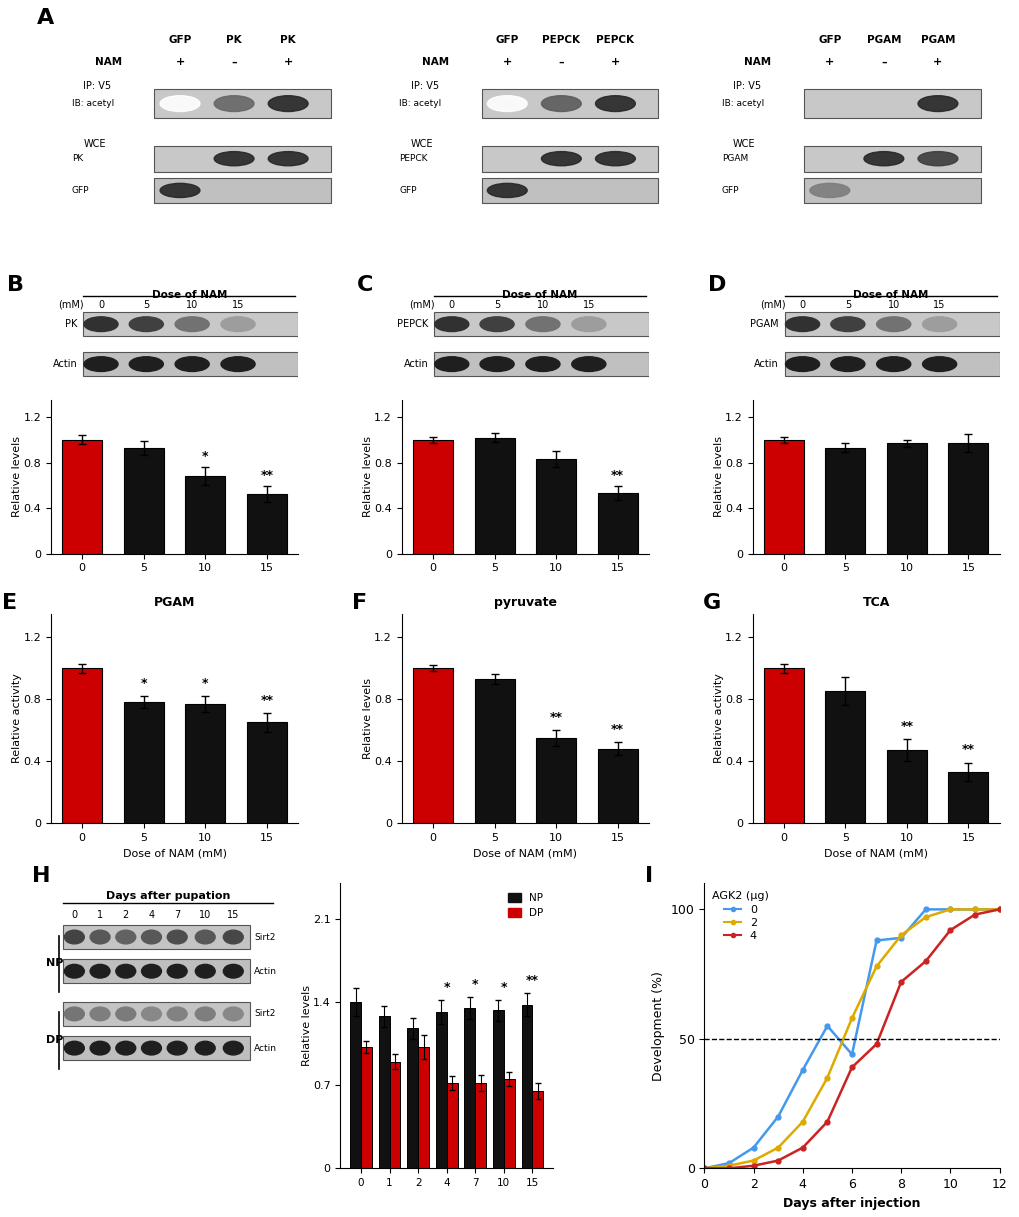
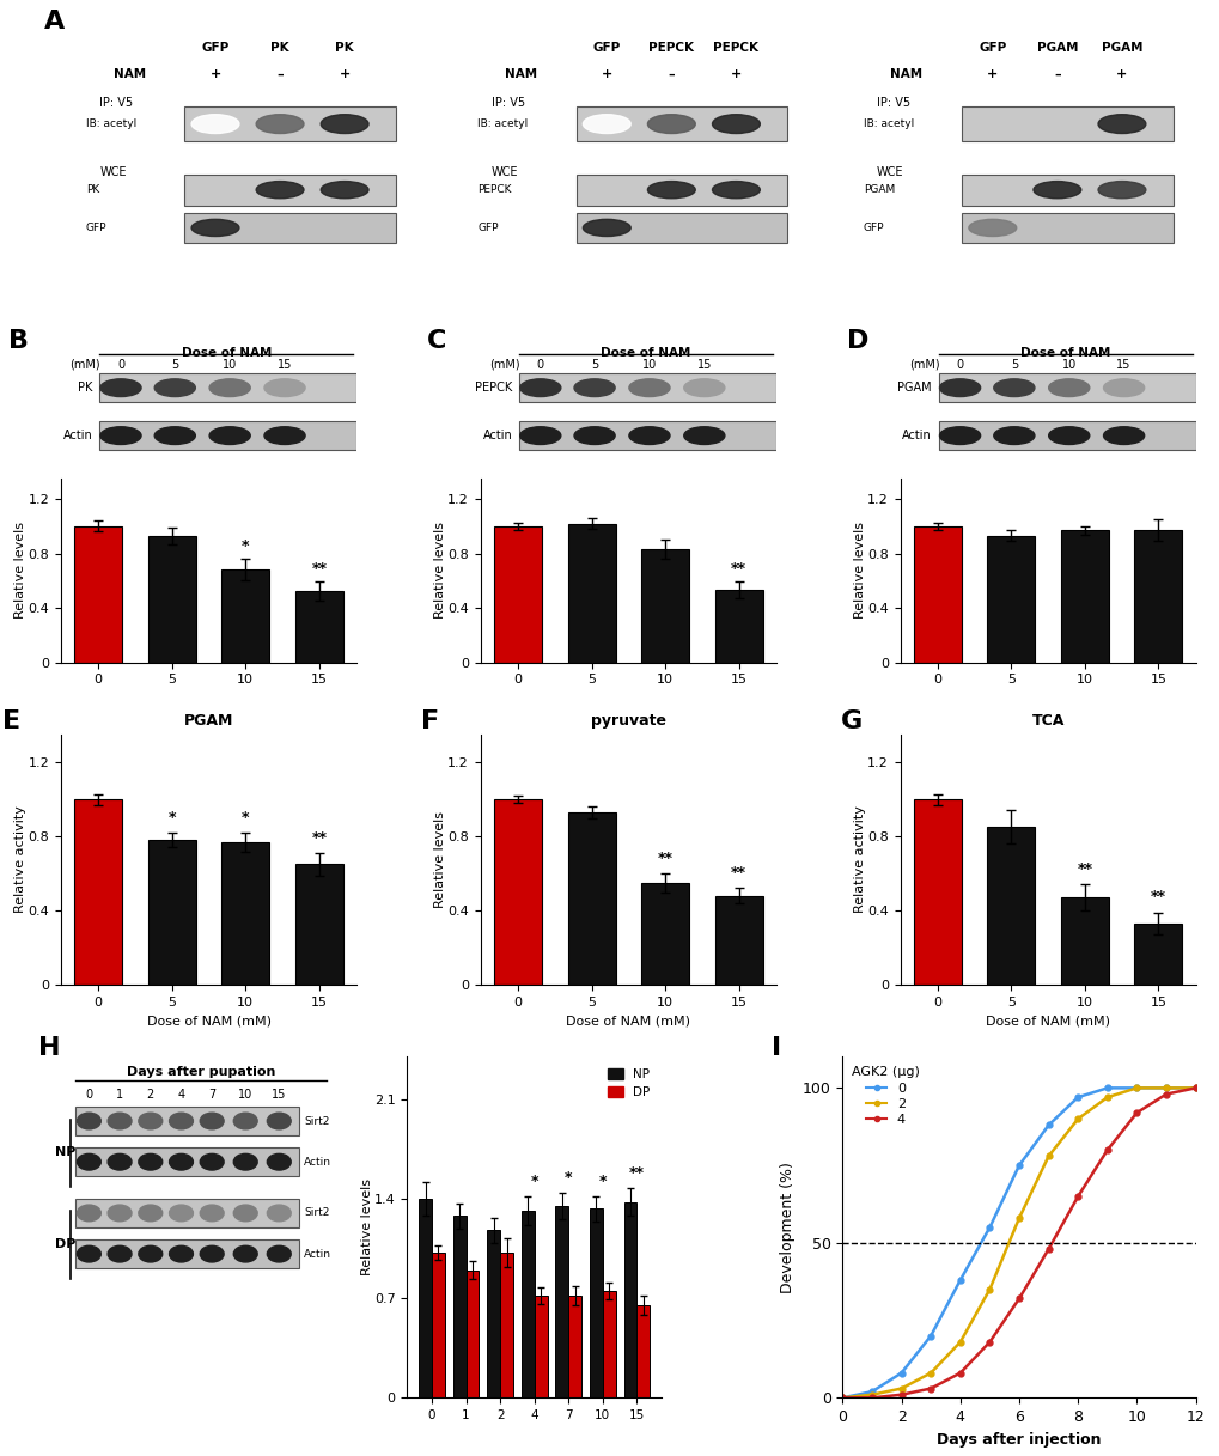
0/6: 44 -> 75
4/6: 39 -> 32
0/8: 89 -> 97
4/8: 72 -> 65
